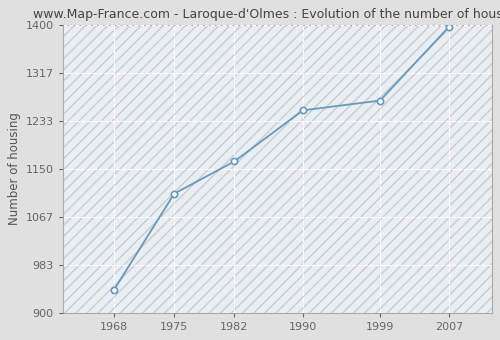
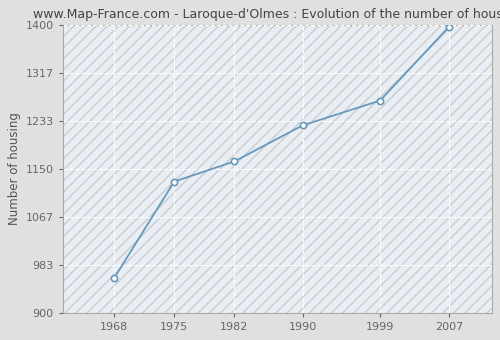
1968: 940 -> 960
1975: 1107 -> 1128
1990: 1252 -> 1226
